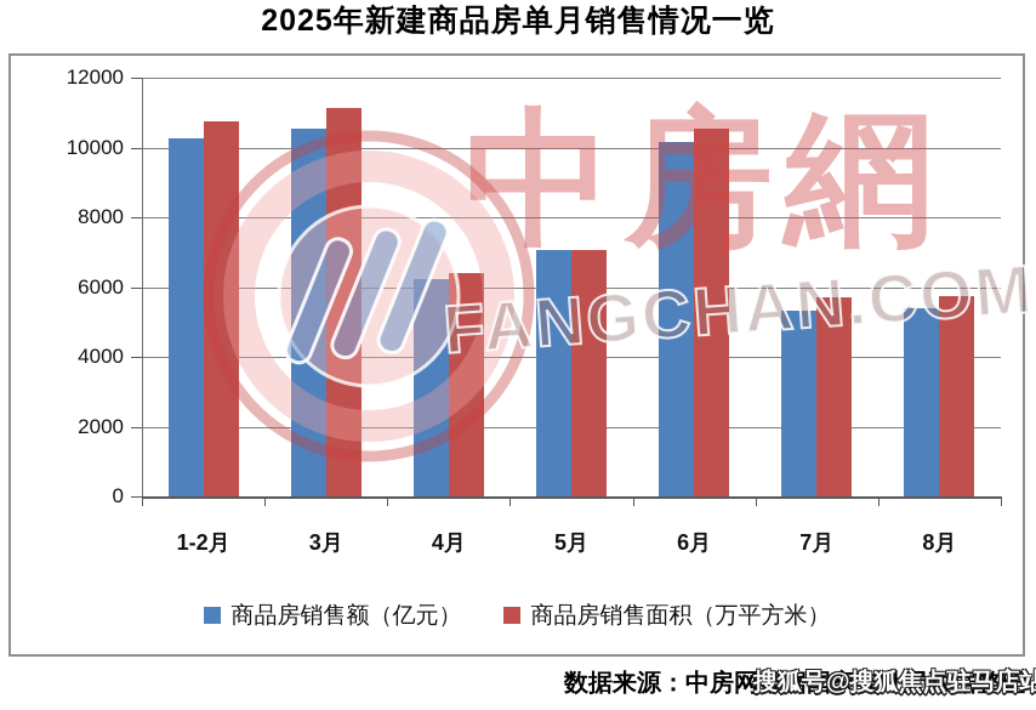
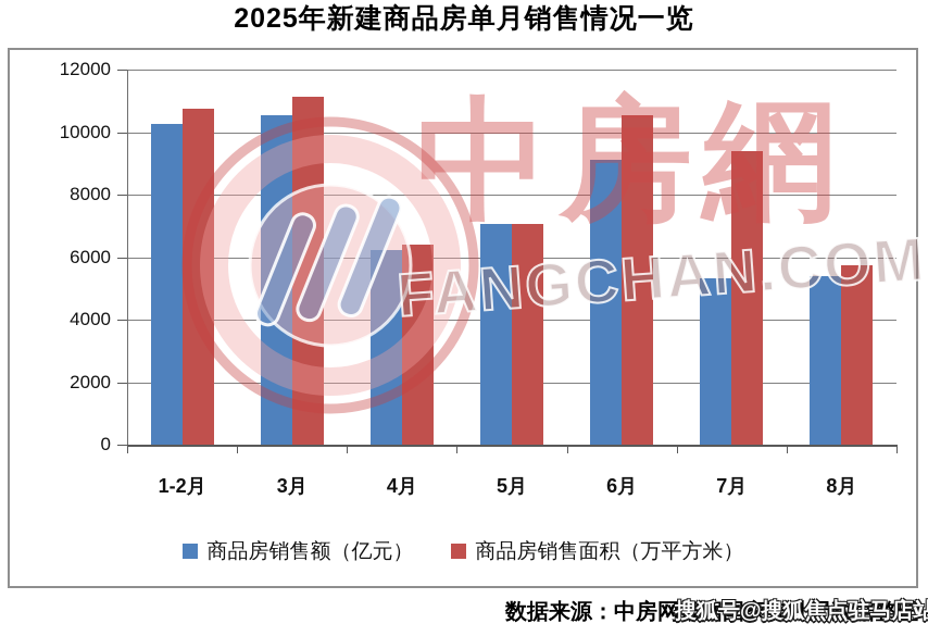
商品房销售额（亿元）/6月: 10200 -> 9100
商品房销售面积（万平方米）/7月: 5700 -> 9400
